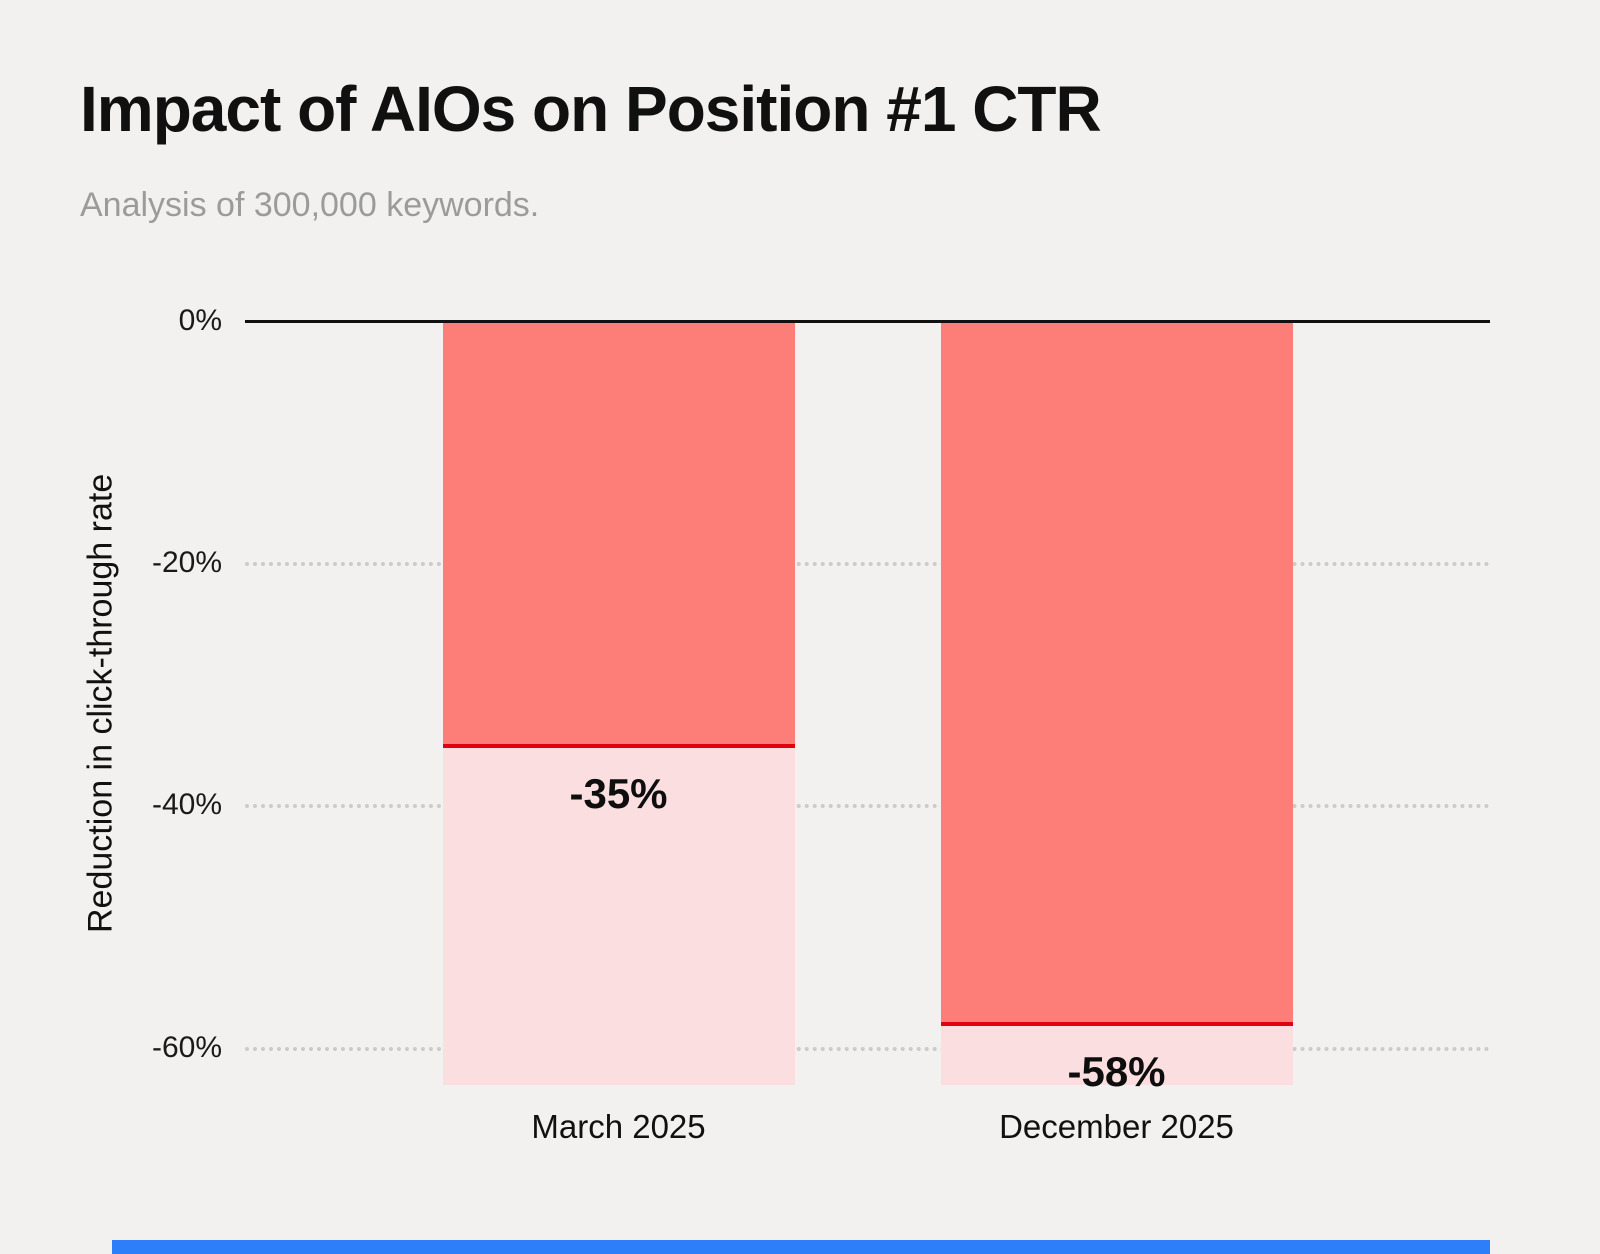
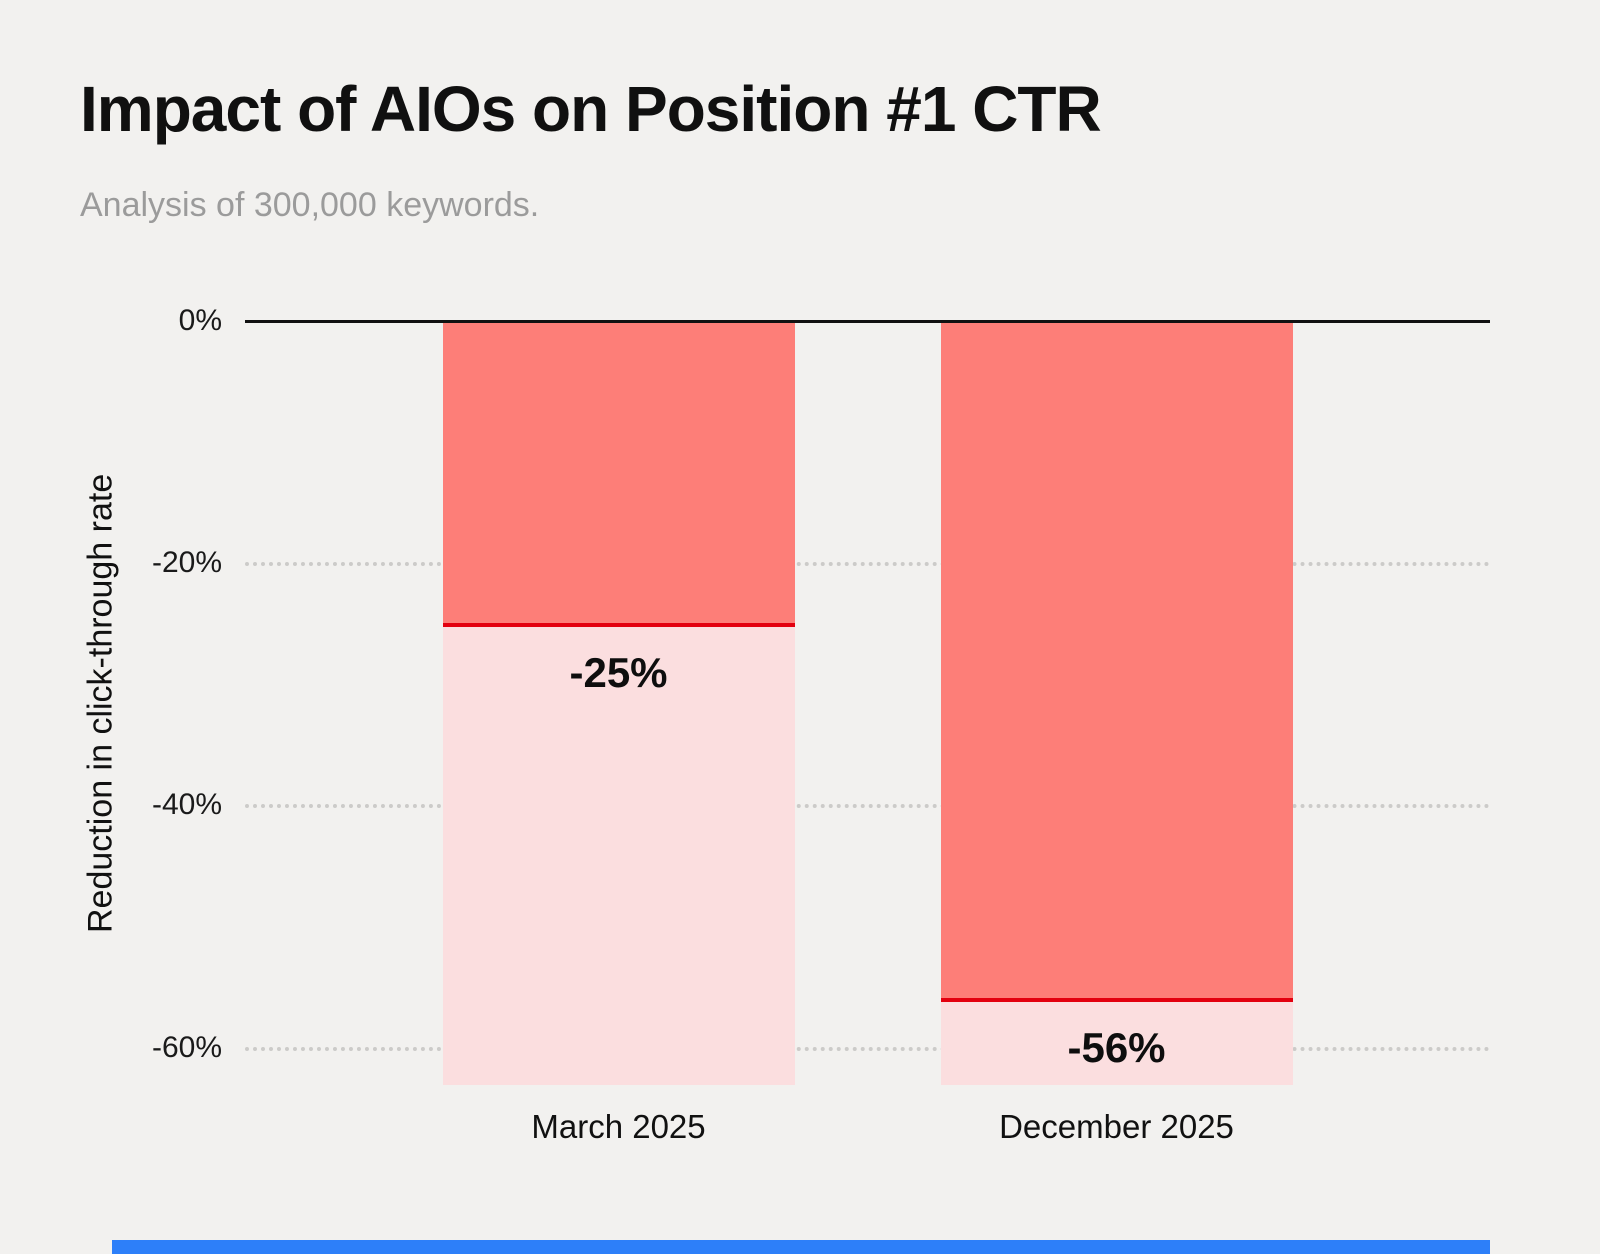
March 2025: -35% -> -25%
December 2025: -58% -> -56%
